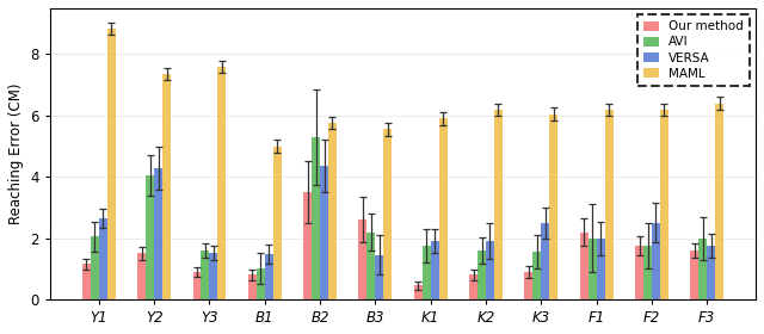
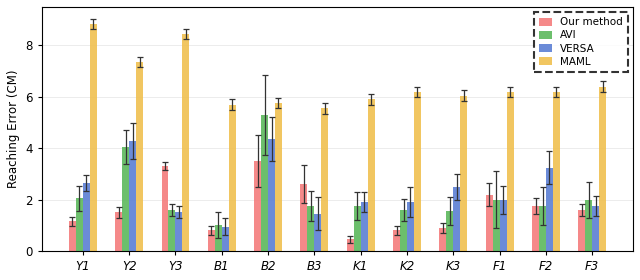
Our method/Y3: 0.90 -> 3.30
MAML/Y3: 7.60 -> 8.45
VERSA/B1: 1.48 -> 0.95
MAML/B1: 5.00 -> 5.70
AVI/B3: 2.20 -> 1.75
VERSA/F2: 2.50 -> 3.25
